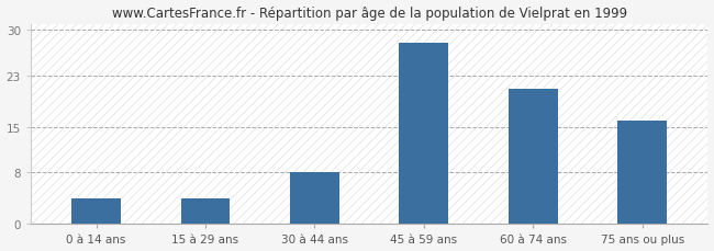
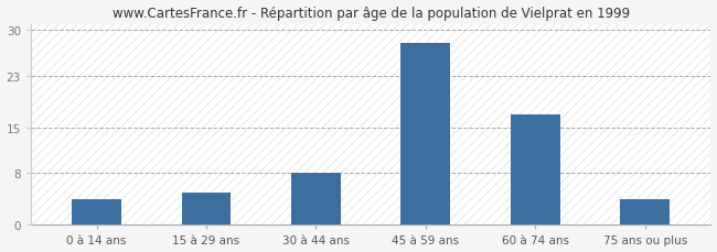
15 à 29 ans: 4 -> 5
60 à 74 ans: 21 -> 17
75 ans ou plus: 16 -> 4
